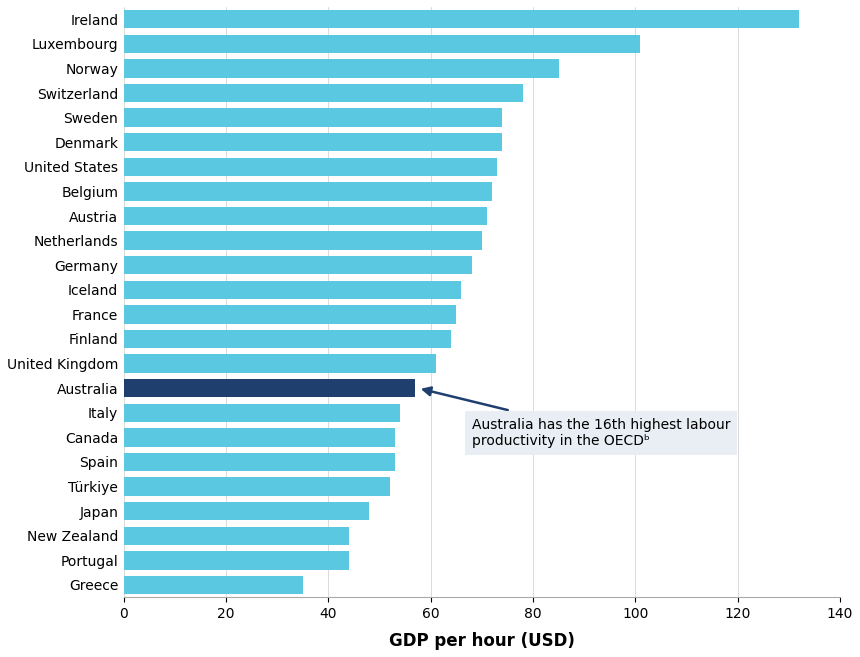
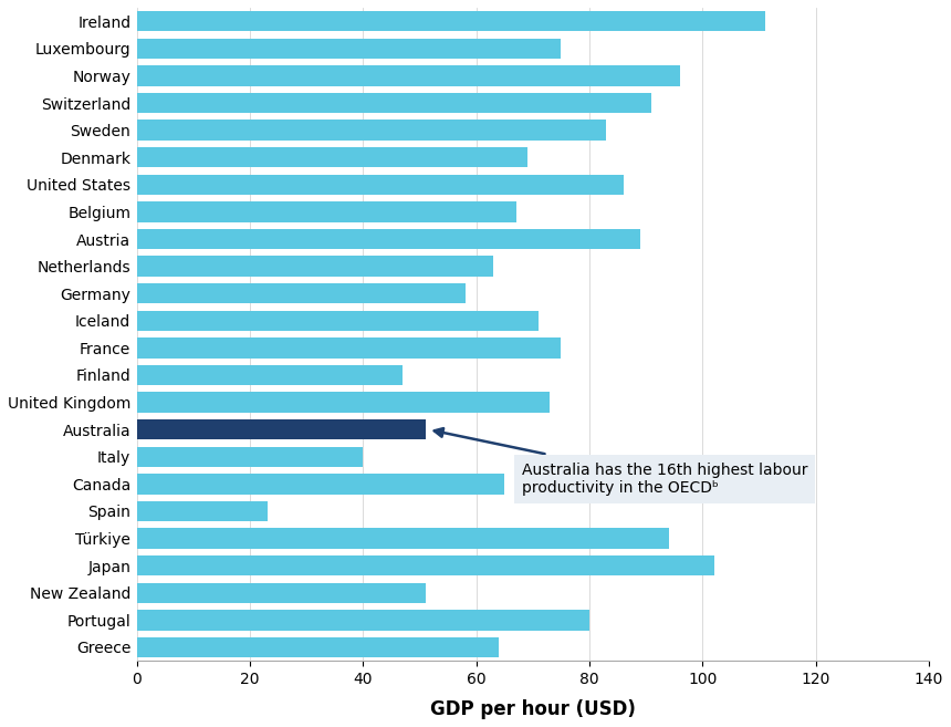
Ireland: 132 -> 111
Luxembourg: 101 -> 75
Norway: 85 -> 96
Switzerland: 78 -> 91
Sweden: 74 -> 83
Denmark: 74 -> 69
United States: 73 -> 86
Belgium: 72 -> 67
Austria: 71 -> 89
Netherlands: 70 -> 63
Germany: 68 -> 58
Iceland: 66 -> 71
France: 65 -> 75
Finland: 64 -> 47
United Kingdom: 61 -> 73
Australia: 57 -> 51
Italy: 54 -> 40
Canada: 53 -> 65
Spain: 53 -> 23
Türkiye: 52 -> 94
Japan: 48 -> 102
New Zealand: 44 -> 51
Portugal: 44 -> 80
Greece: 35 -> 64
